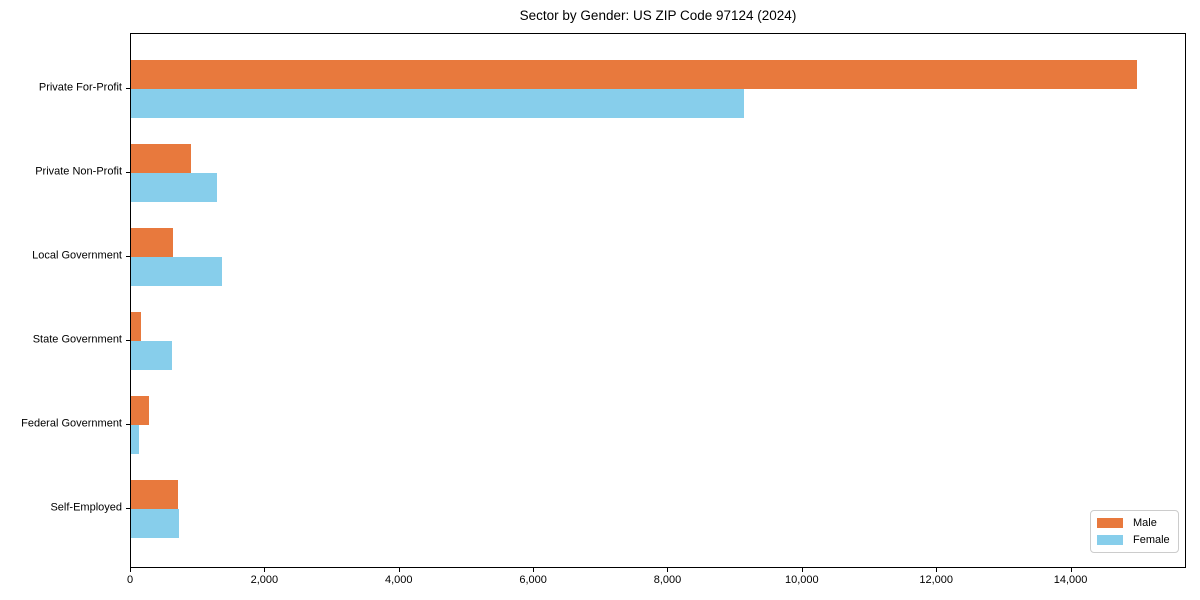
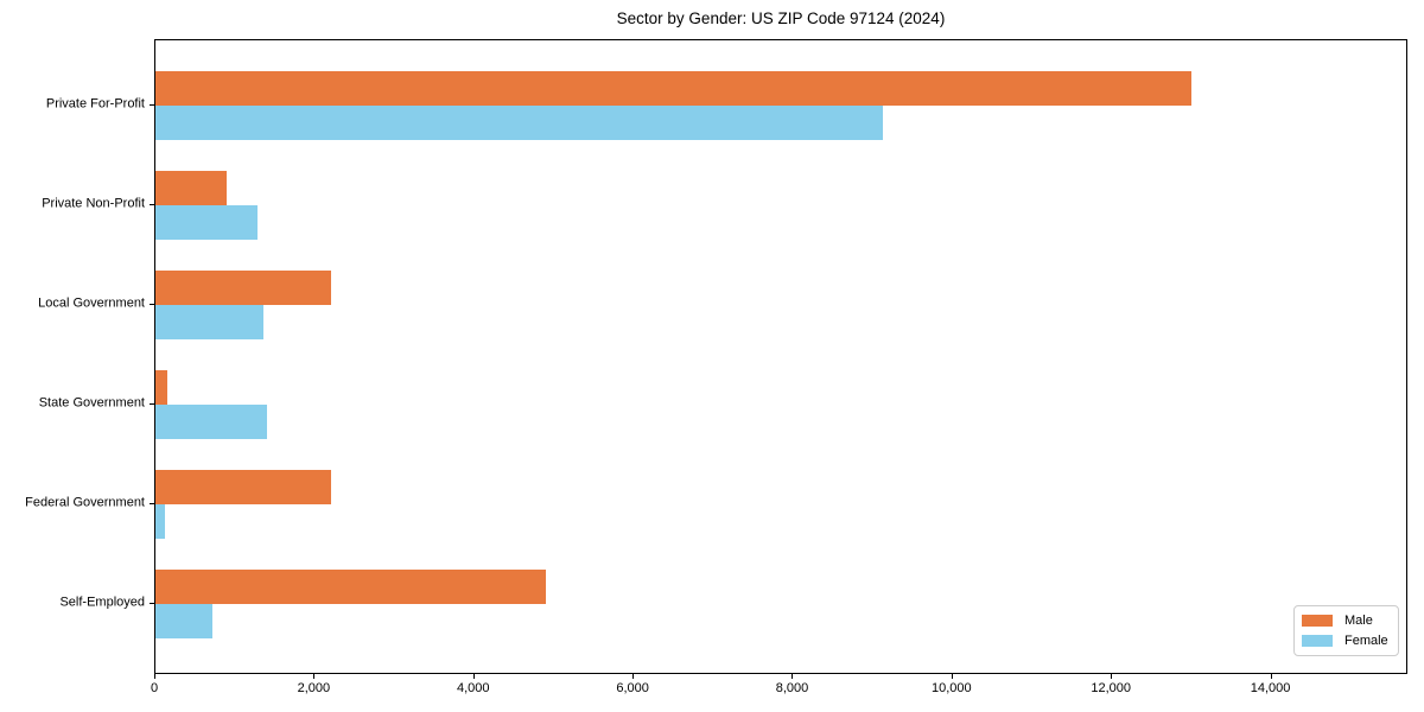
Male/Private For-Profit: 15000 -> 13000
Male/Local Government: 600 -> 2200
Female/State Government: 600 -> 1400
Male/Federal Government: 300 -> 2200
Male/Self-Employed: 700 -> 4900
